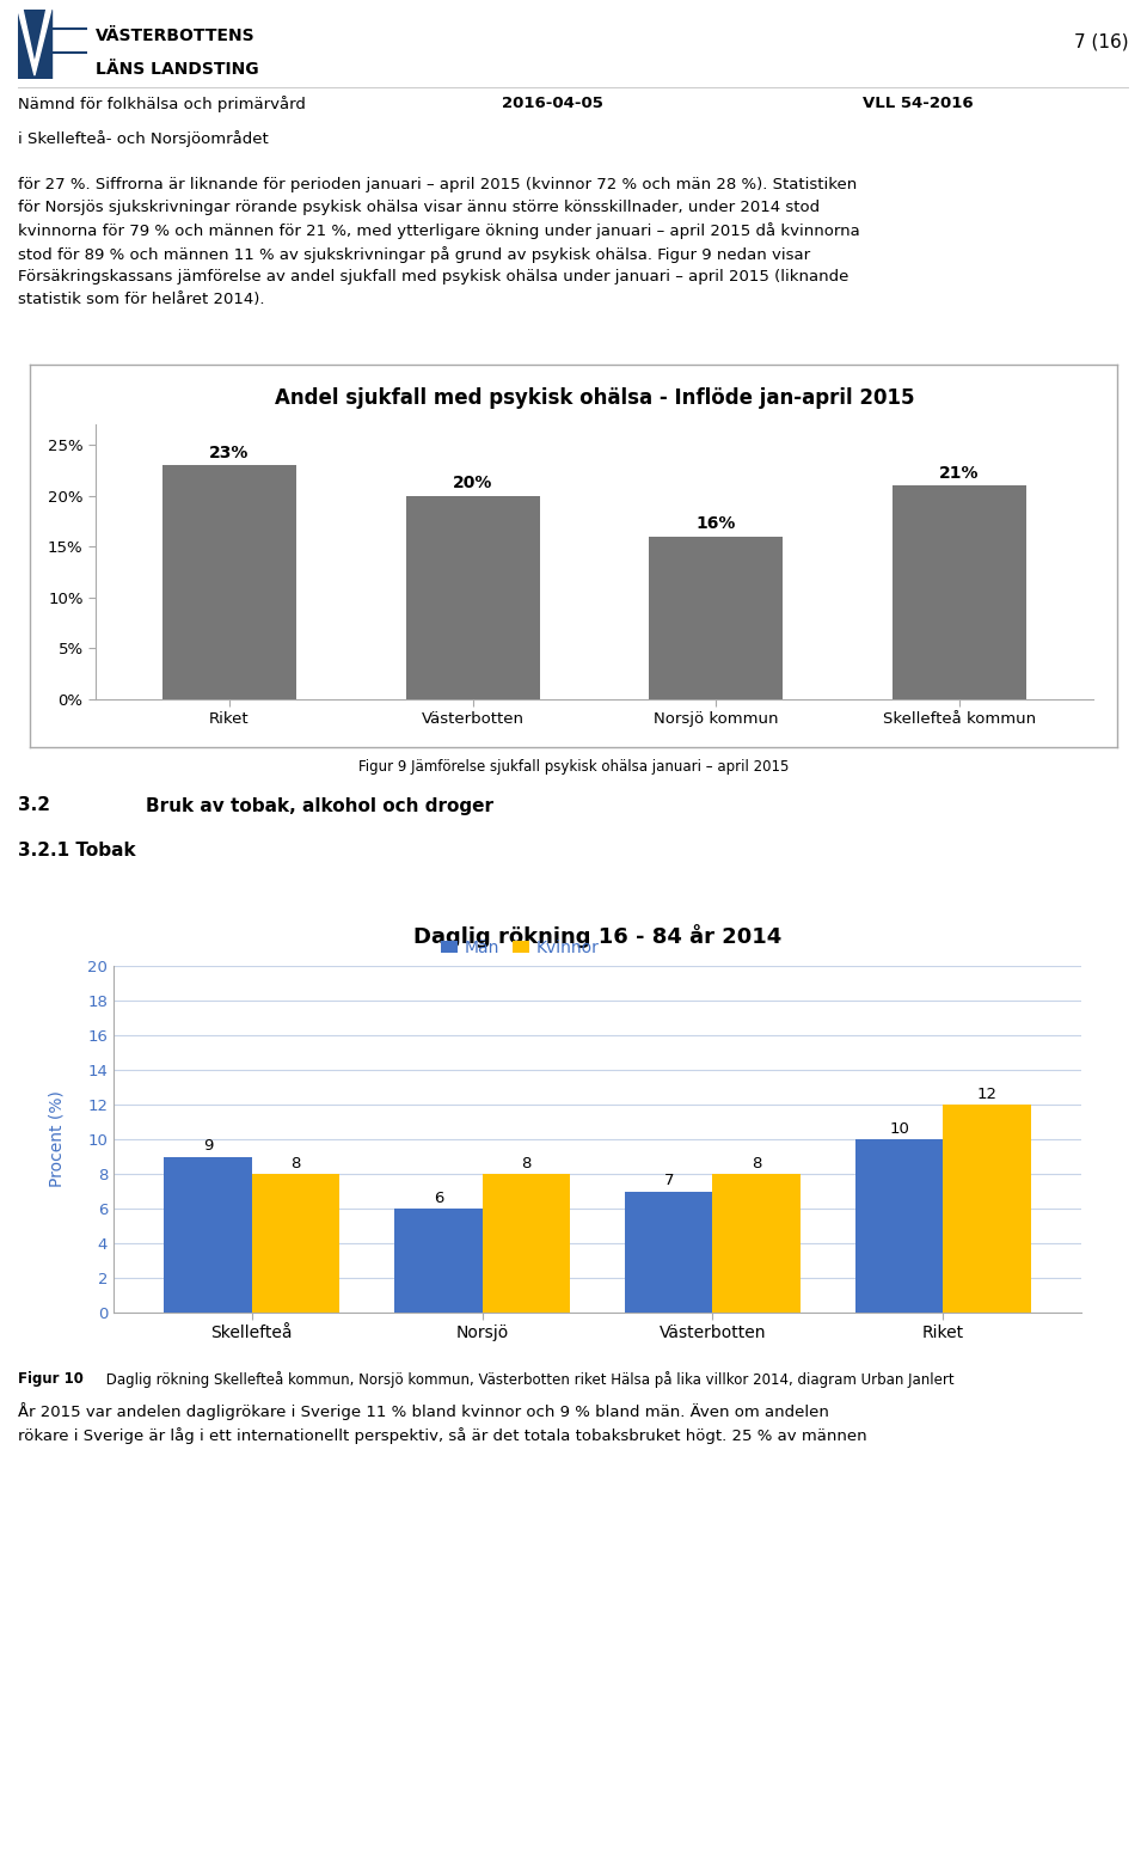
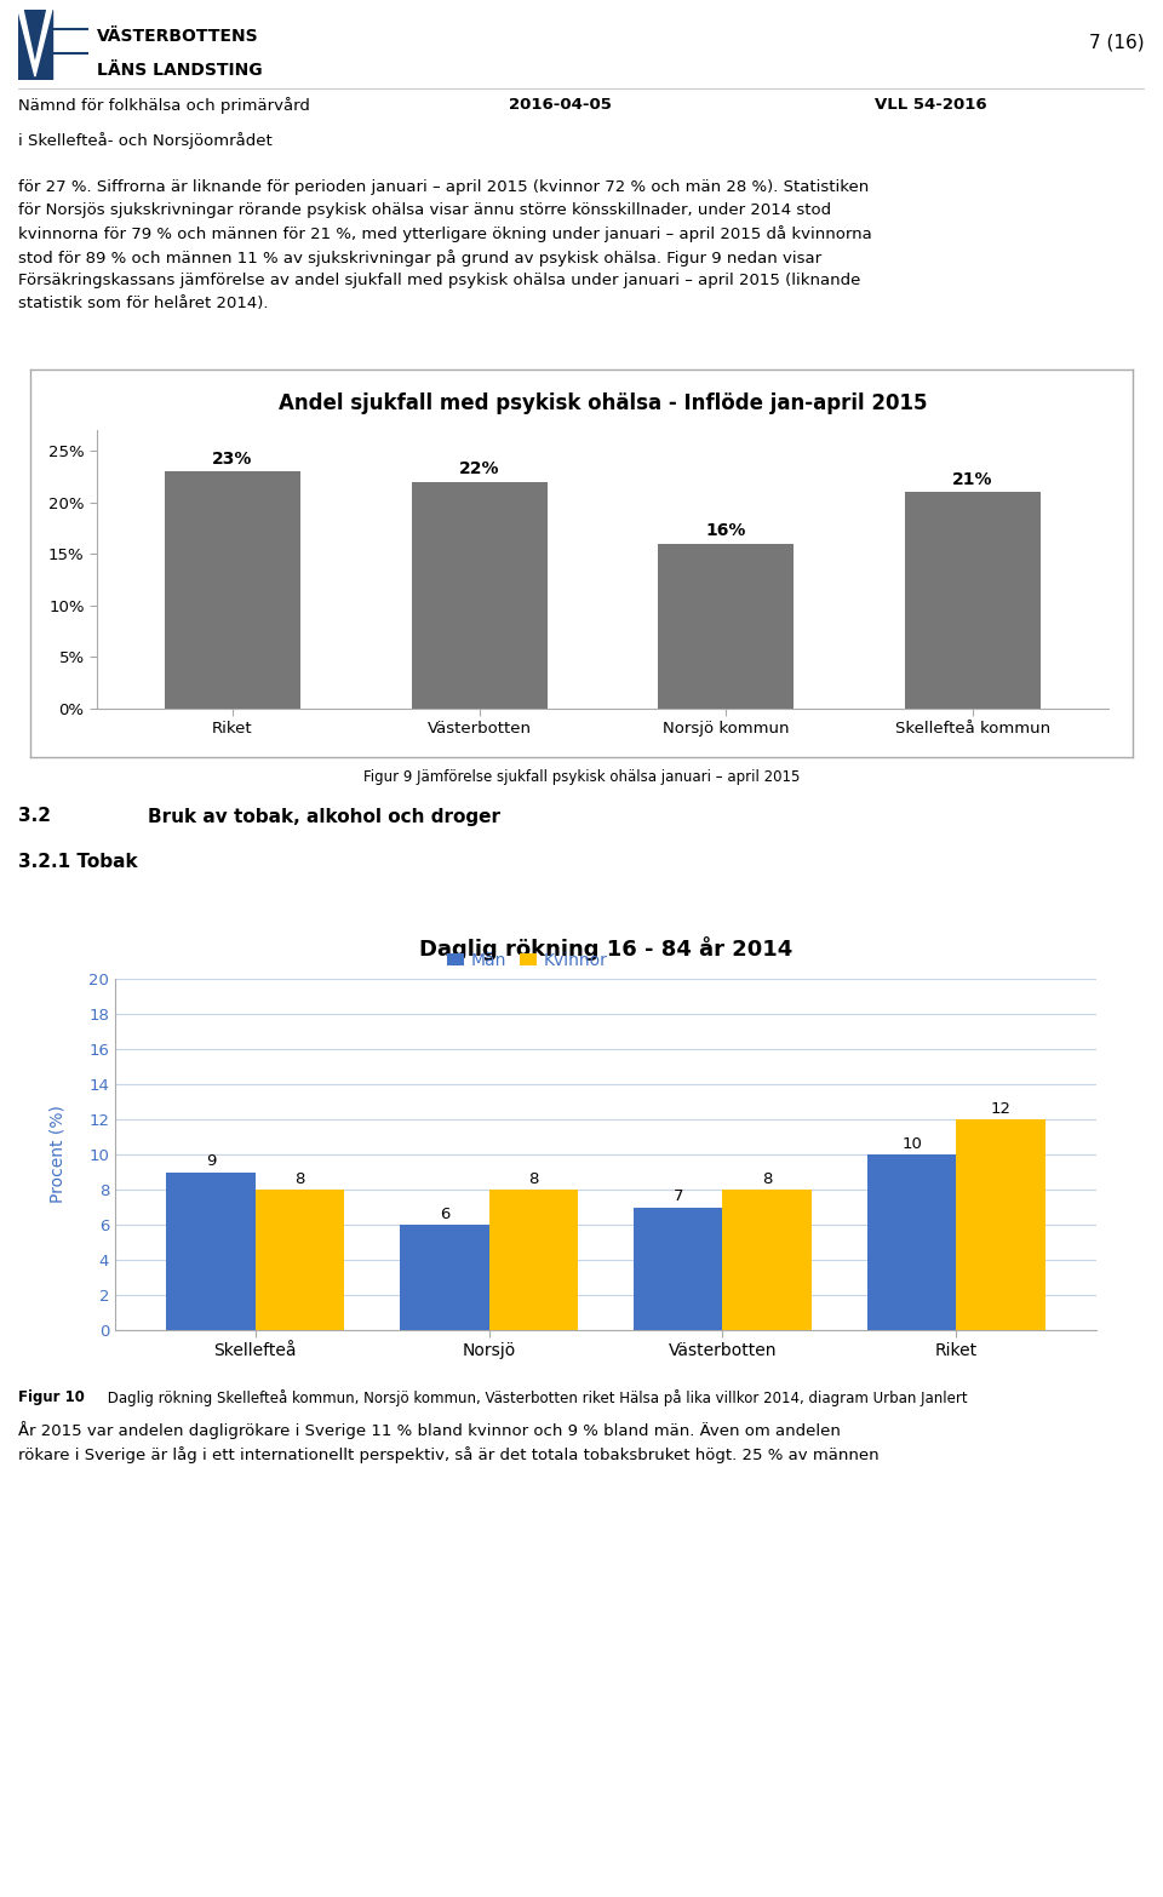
Andel sjukfall med psykisk ohälsa - Inflöde jan-april 2015/Västerbotten: 20% -> 22%
